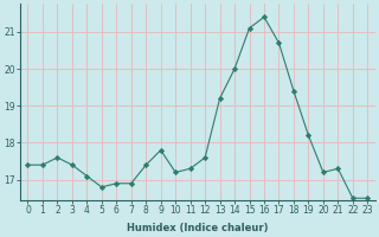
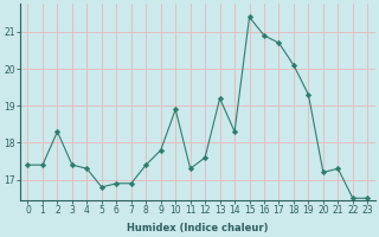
2: 17.6 -> 18.3
4: 17.1 -> 17.3
10: 17.2 -> 18.9
14: 20.0 -> 18.3
15: 21.1 -> 21.4
16: 21.4 -> 20.9
18: 19.4 -> 20.1
19: 18.2 -> 19.3
